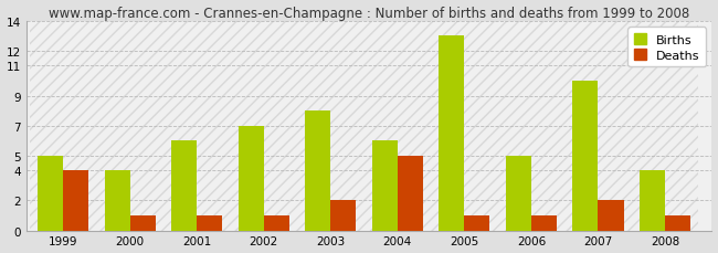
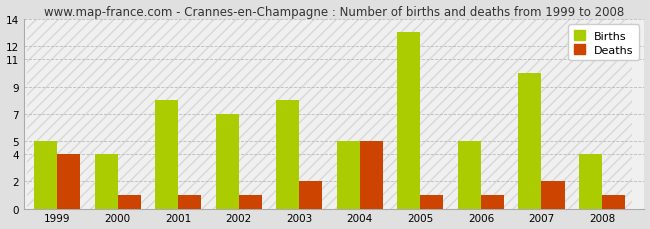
Births/2001: 6 -> 8
Births/2004: 6 -> 5
